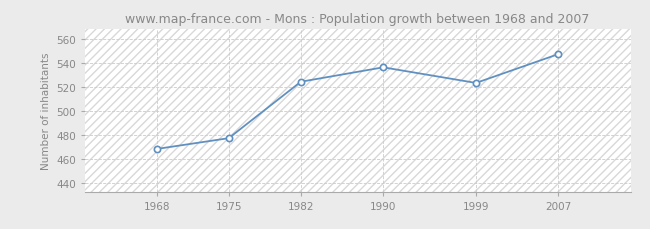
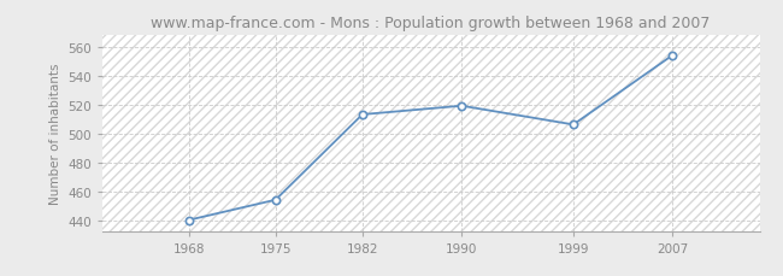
1968: 468 -> 440
1975: 477 -> 454
1982: 524 -> 513
1990: 536 -> 519
1999: 523 -> 506
2007: 547 -> 554
